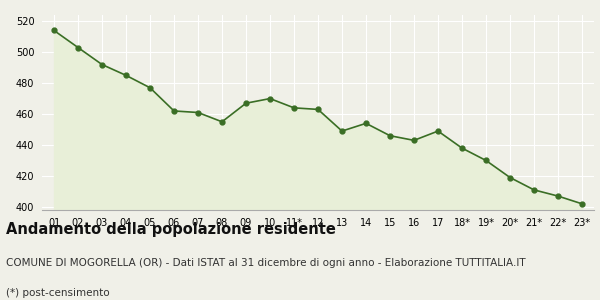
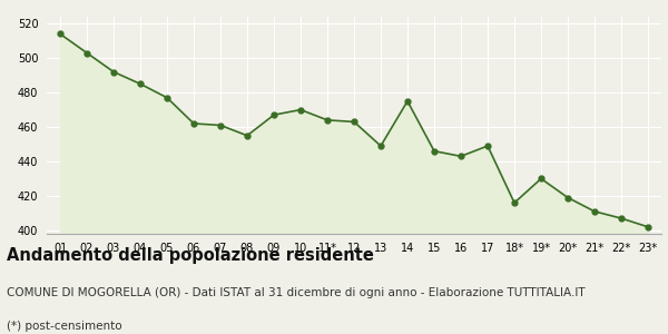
14: 454 -> 475
18*: 438 -> 416
